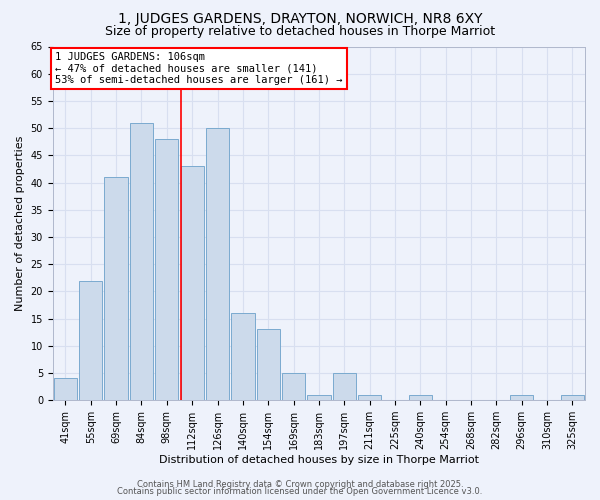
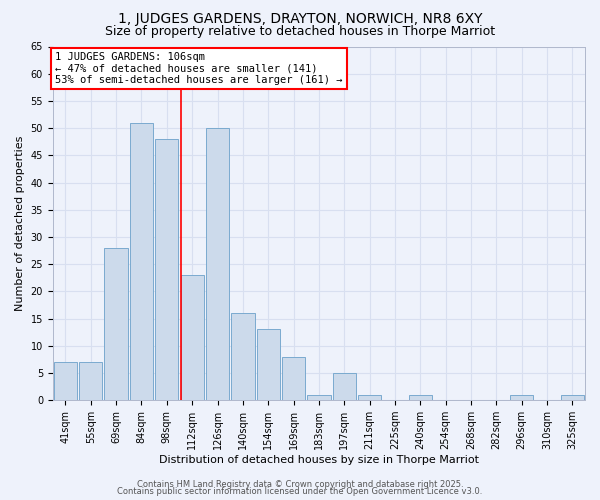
41sqm: 4 -> 7
55sqm: 22 -> 7
69sqm: 41 -> 28
112sqm: 43 -> 23
169sqm: 5 -> 8
